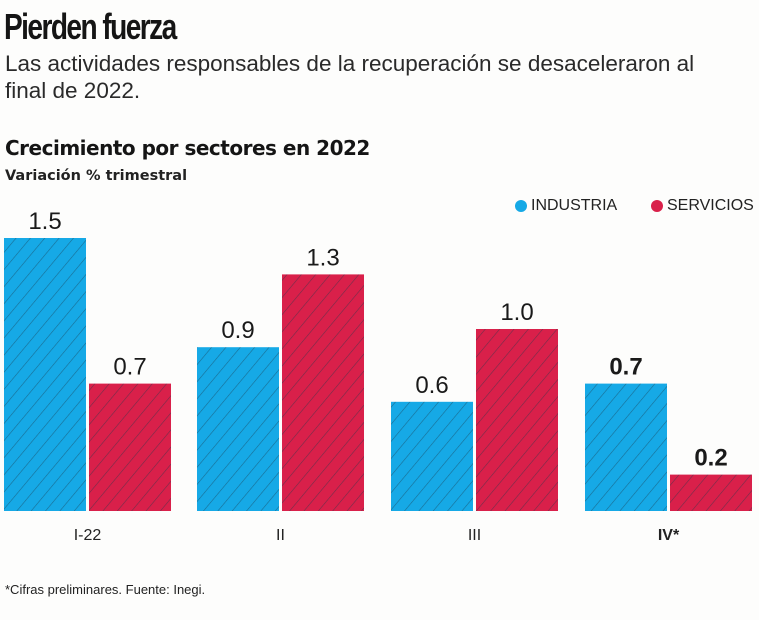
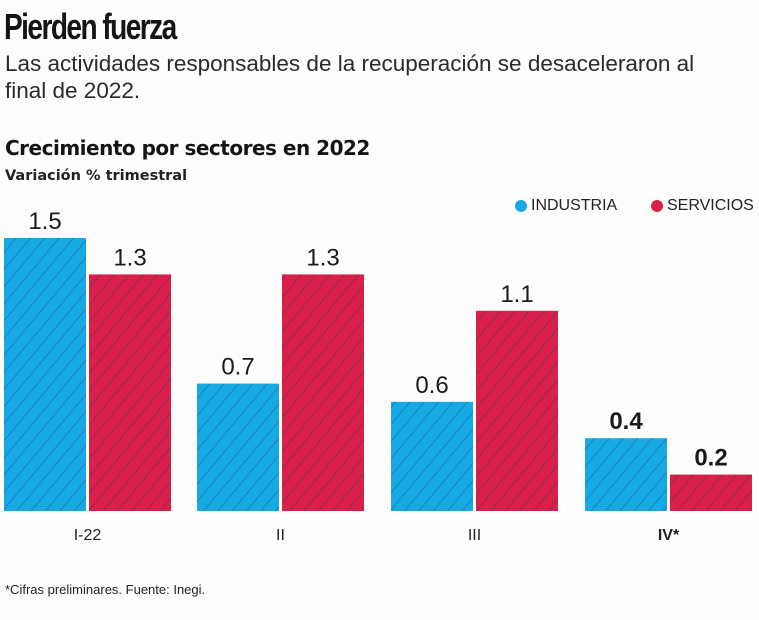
SERVICIOS/I-22: 0.7 -> 1.3
INDUSTRIA/II: 0.9 -> 0.7
SERVICIOS/III: 1.0 -> 1.1
INDUSTRIA/IV*: 0.7 -> 0.4
